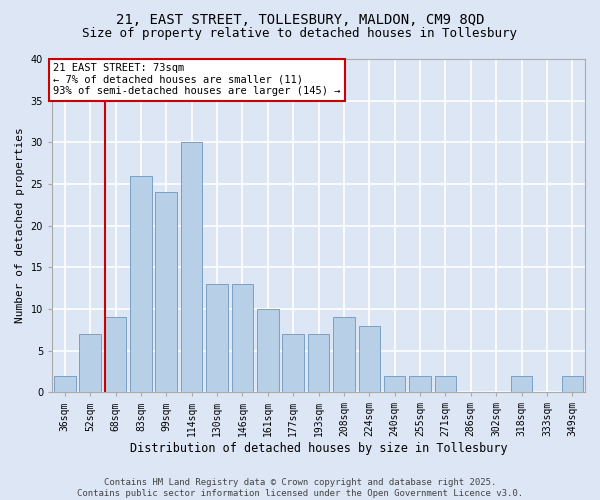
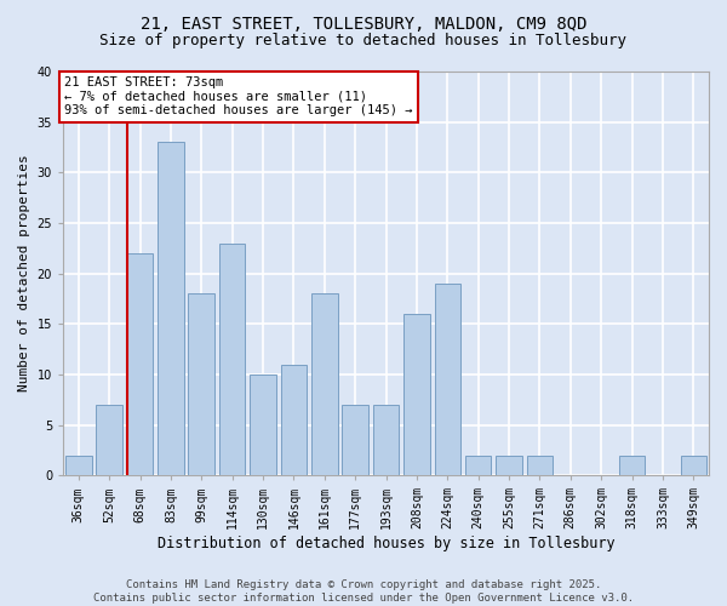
68sqm: 9 -> 22
83sqm: 26 -> 33
99sqm: 24 -> 18
114sqm: 30 -> 23
130sqm: 13 -> 10
146sqm: 13 -> 11
161sqm: 10 -> 18
208sqm: 9 -> 16
224sqm: 8 -> 19
